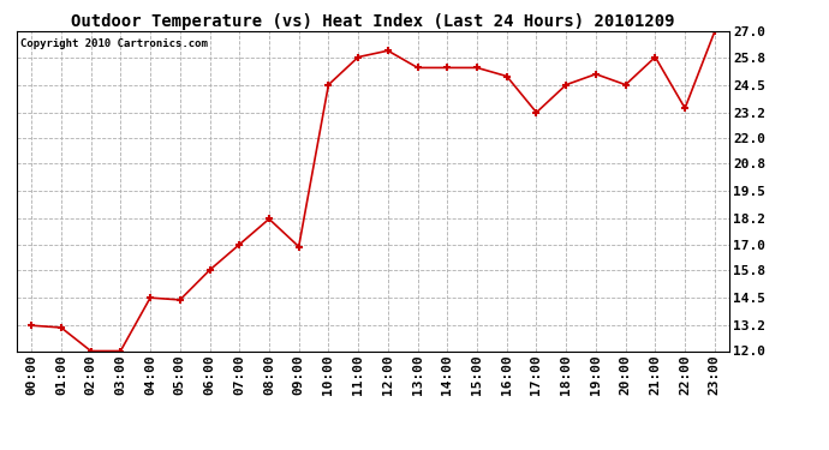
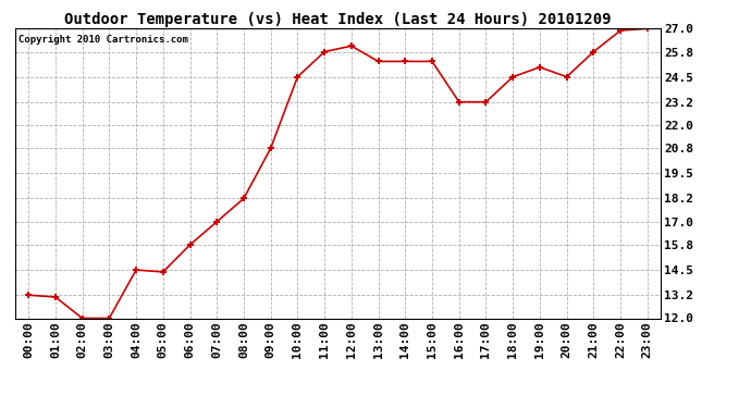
09:00: 16.9 -> 20.8
16:00: 24.9 -> 23.2
22:00: 23.4 -> 26.9
